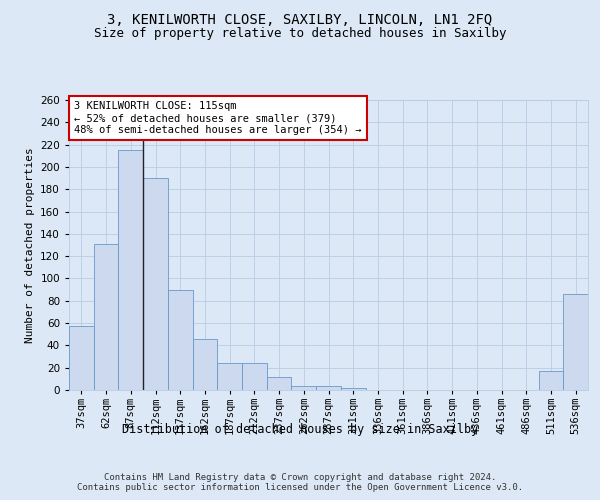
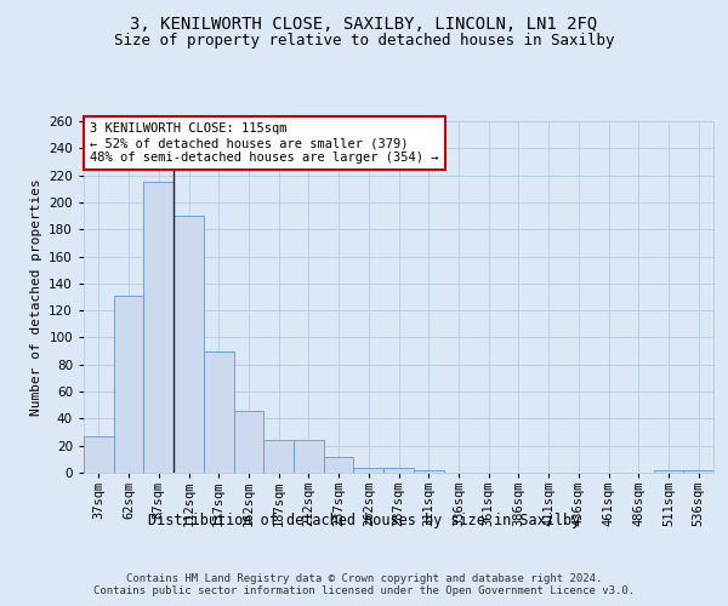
37sqm: 57 -> 27
511sqm: 17 -> 2
536sqm: 86 -> 2
